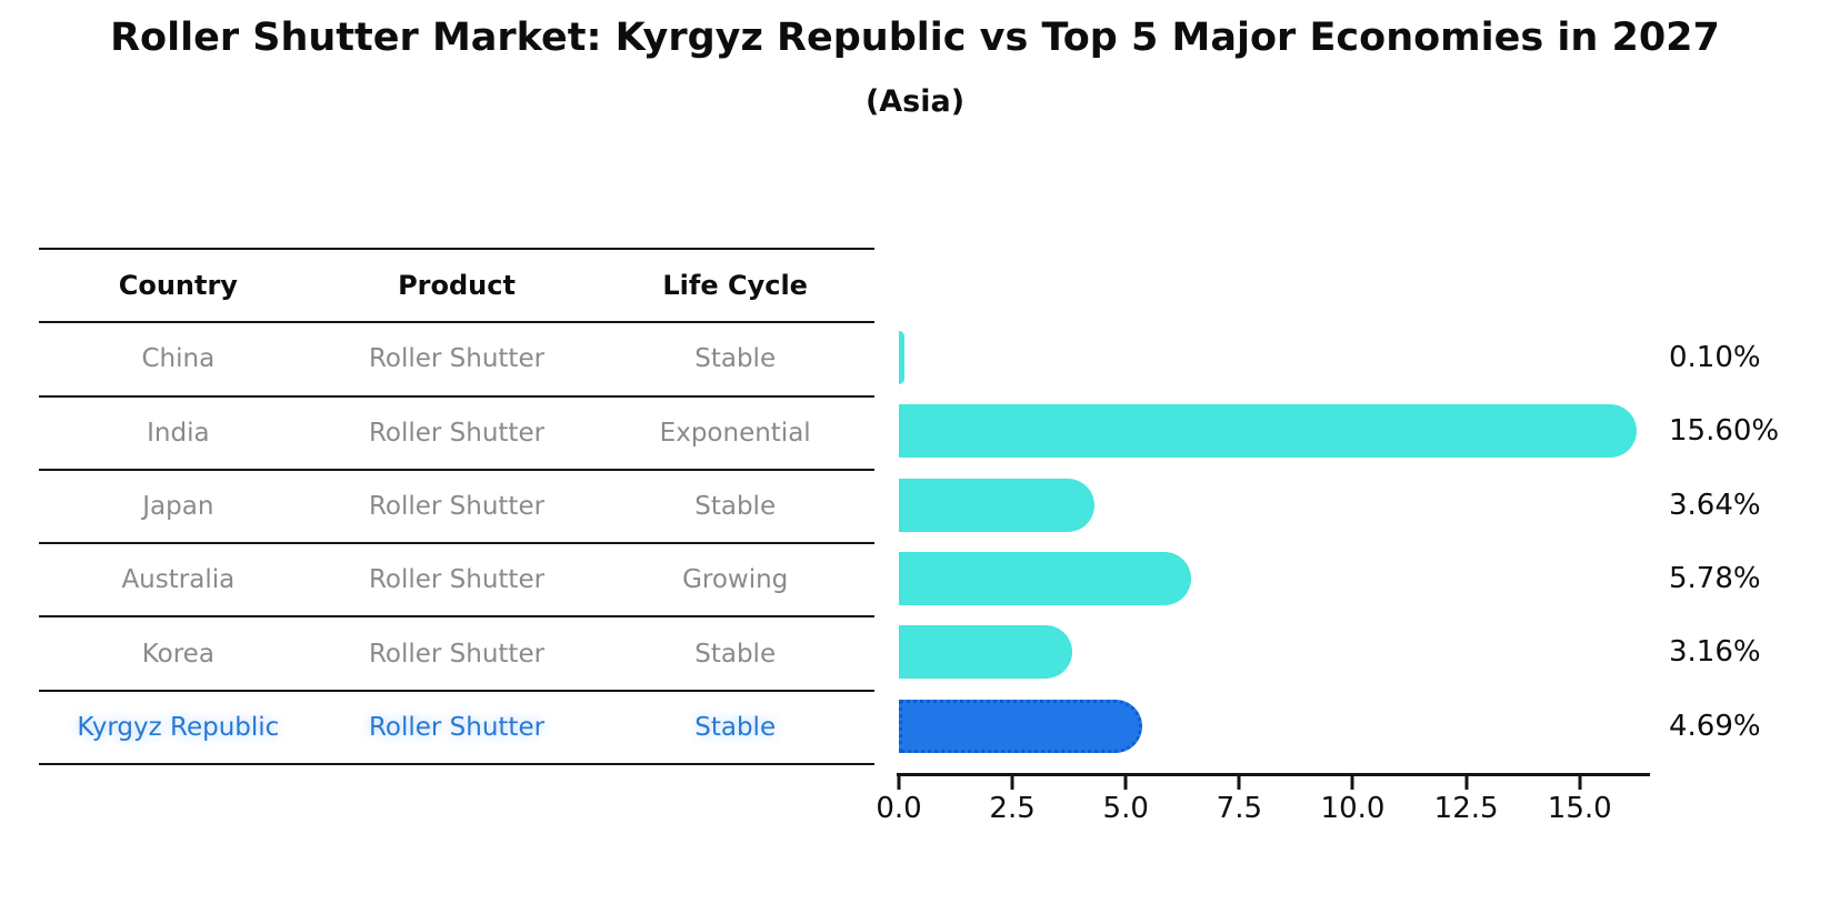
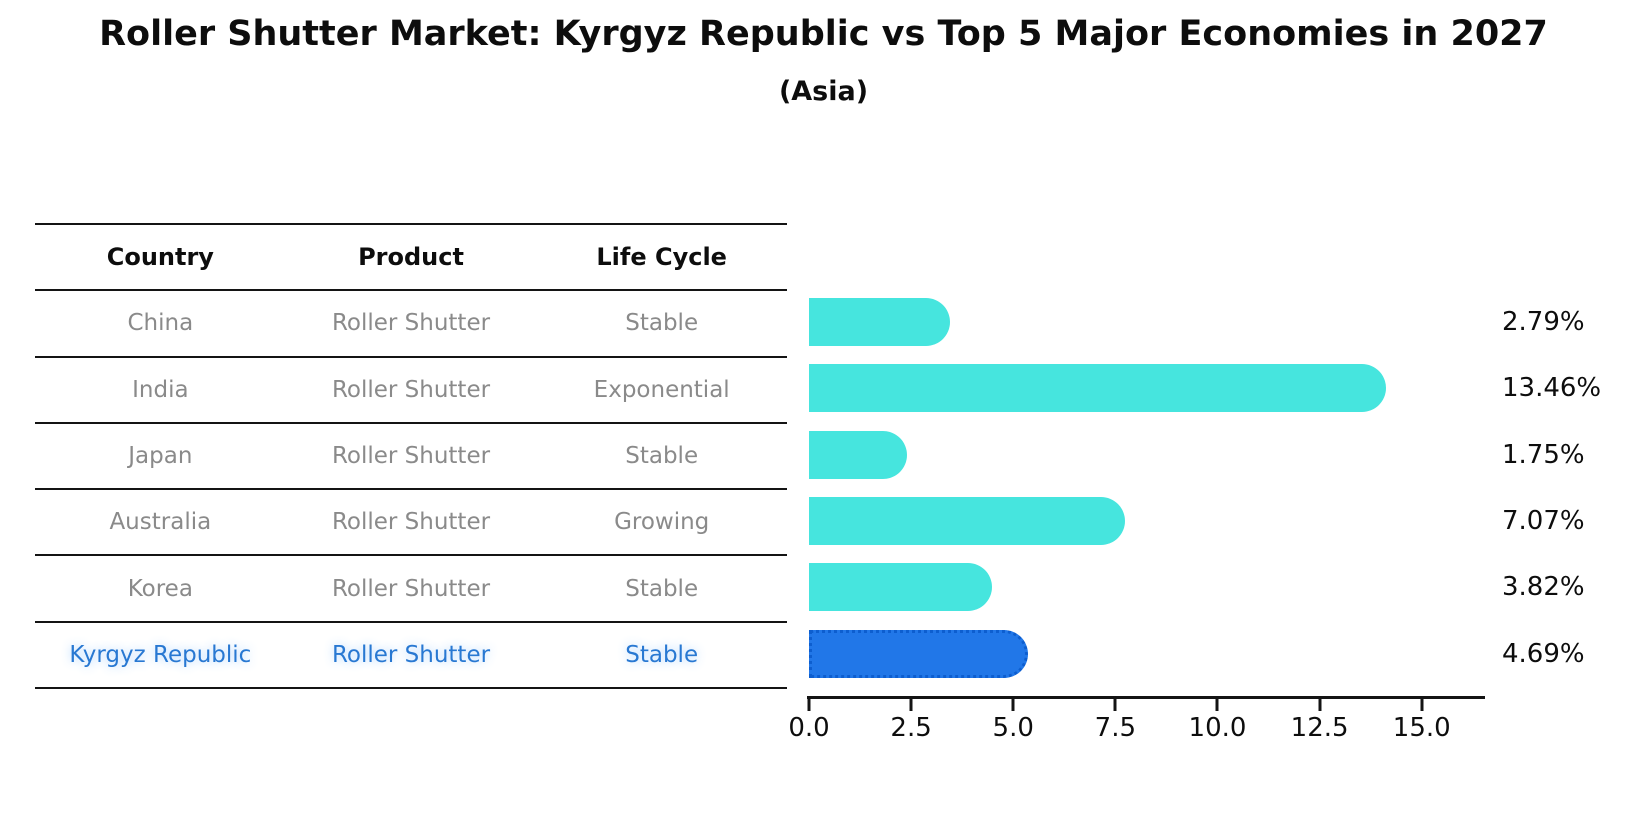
China: 0.10% -> 2.79%
India: 15.60% -> 13.46%
Japan: 3.64% -> 1.75%
Australia: 5.78% -> 7.07%
Korea: 3.16% -> 3.82%
